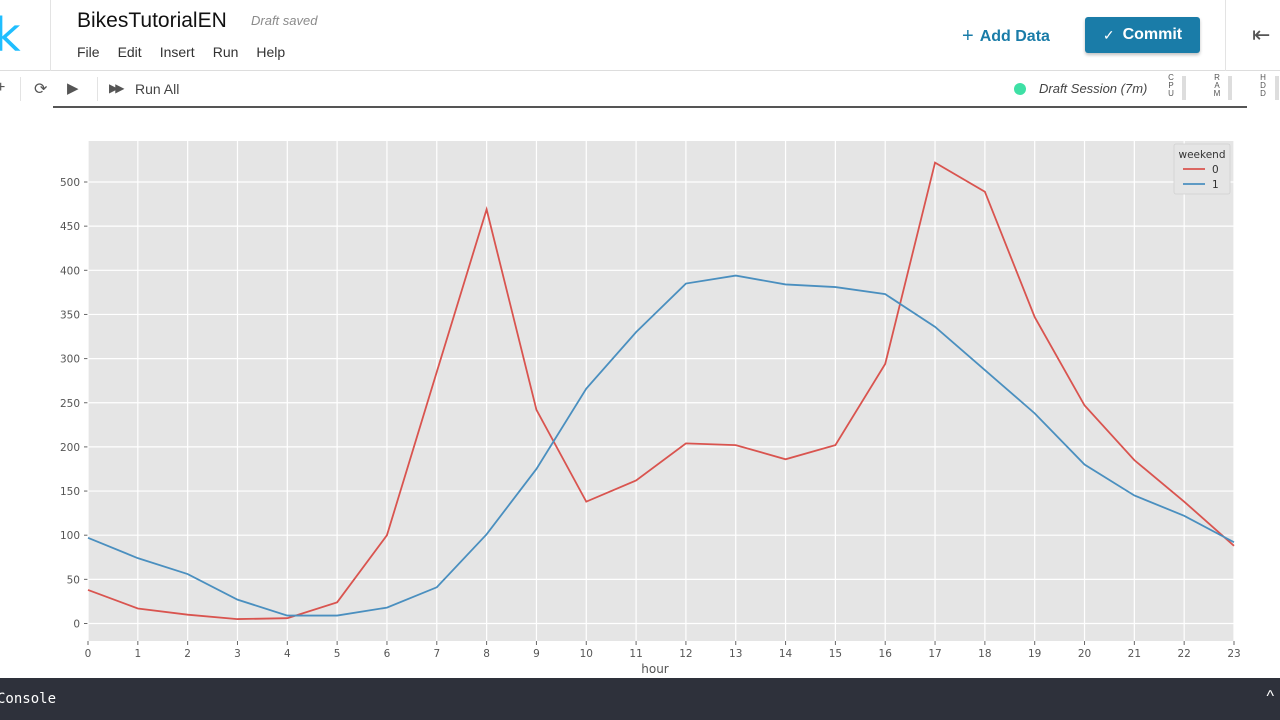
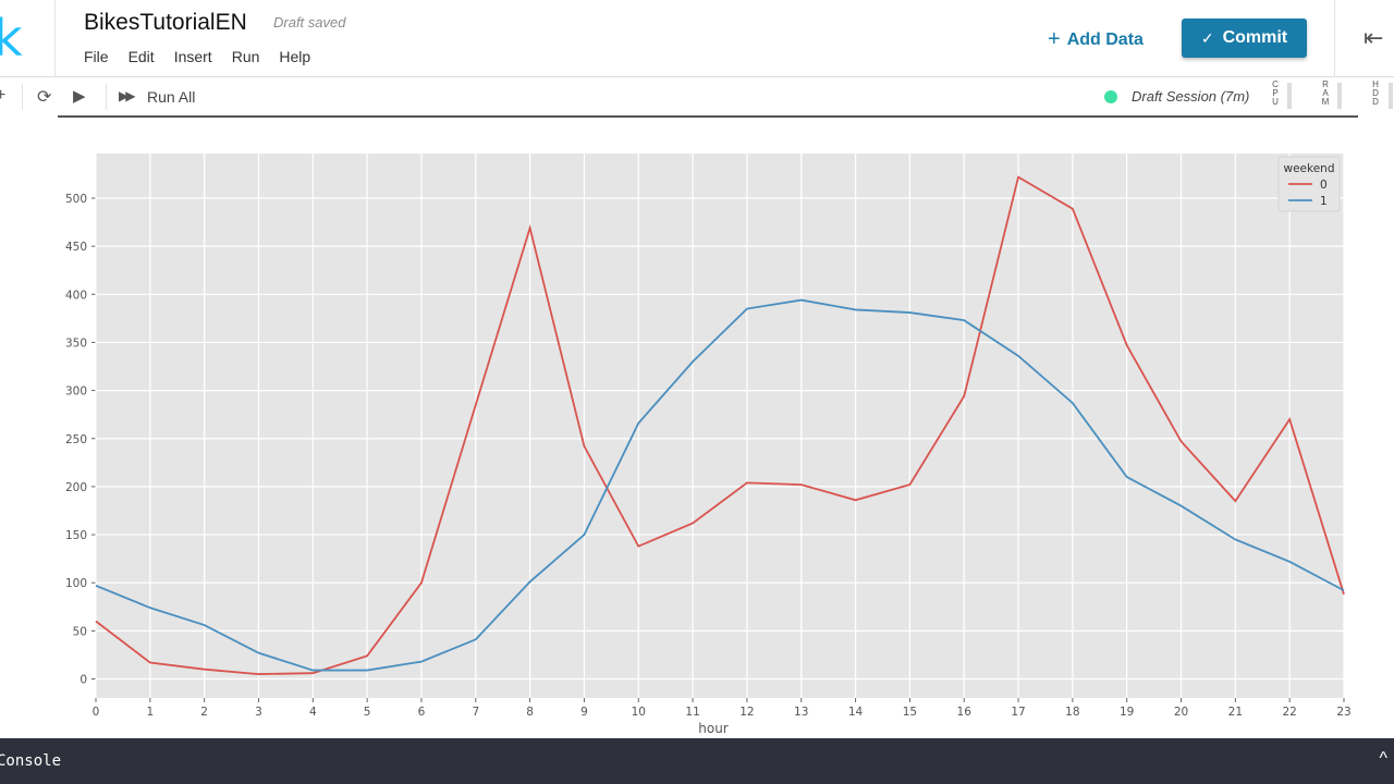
0/0: 40 -> 60
1/9: 180 -> 150
1/19: 240 -> 210
0/22: 140 -> 270
